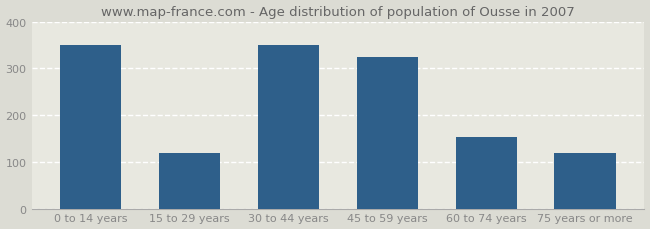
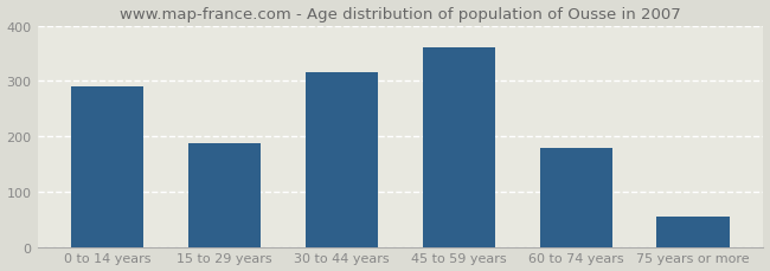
0 to 14 years: 350 -> 290
15 to 29 years: 120 -> 187
30 to 44 years: 350 -> 315
45 to 59 years: 325 -> 360
60 to 74 years: 155 -> 180
75 years or more: 120 -> 57
